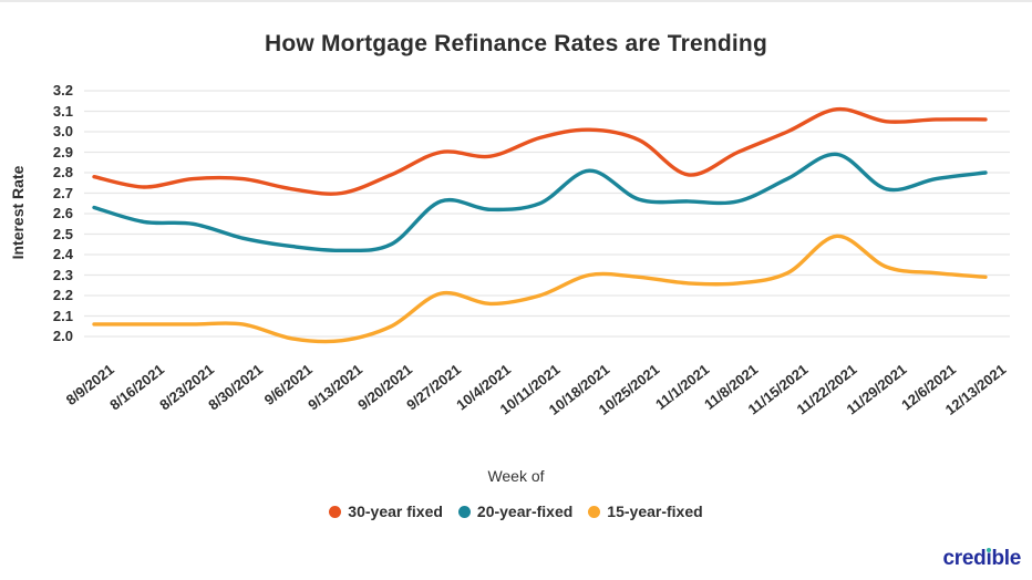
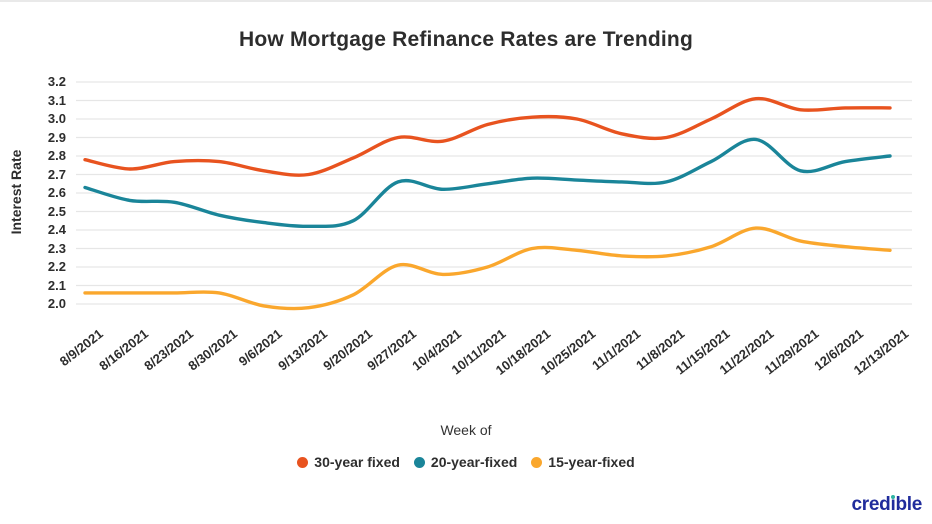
20-year-fixed/10/18/2021: 2.81 -> 2.68
30-year fixed/10/25/2021: 2.96 -> 3.00
30-year fixed/11/1/2021: 2.79 -> 2.92
15-year-fixed/11/22/2021: 2.49 -> 2.41
